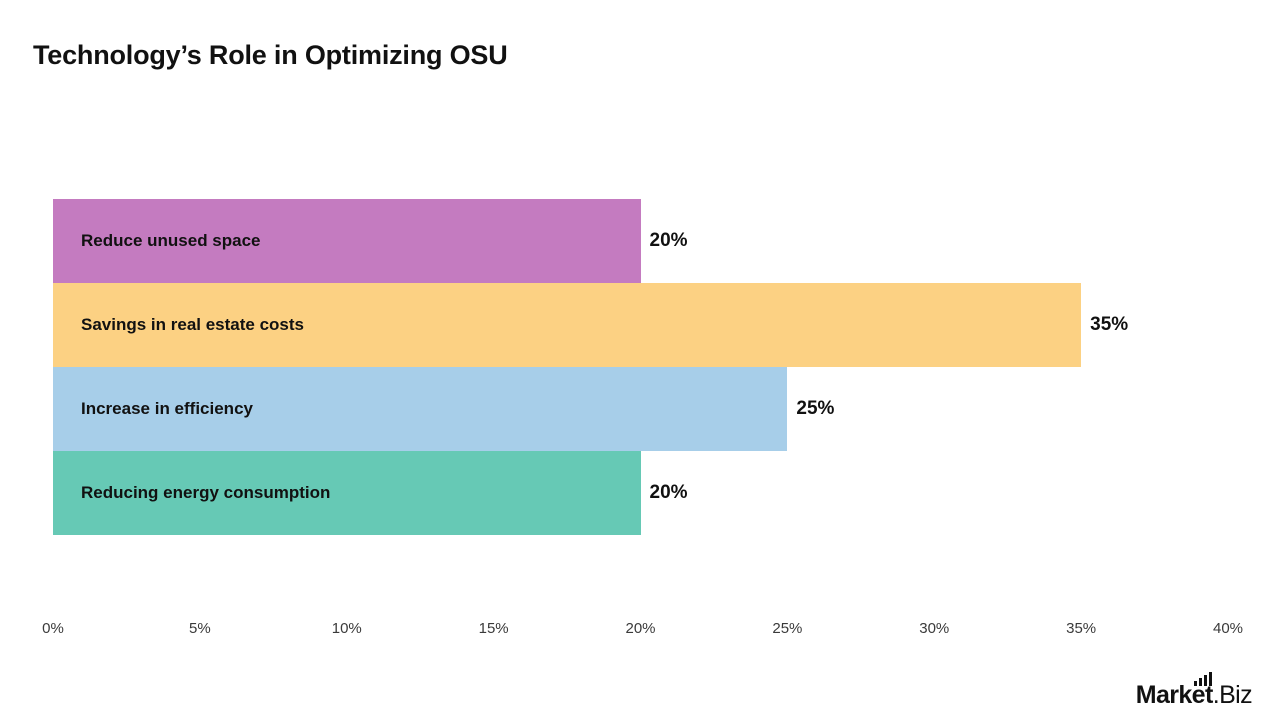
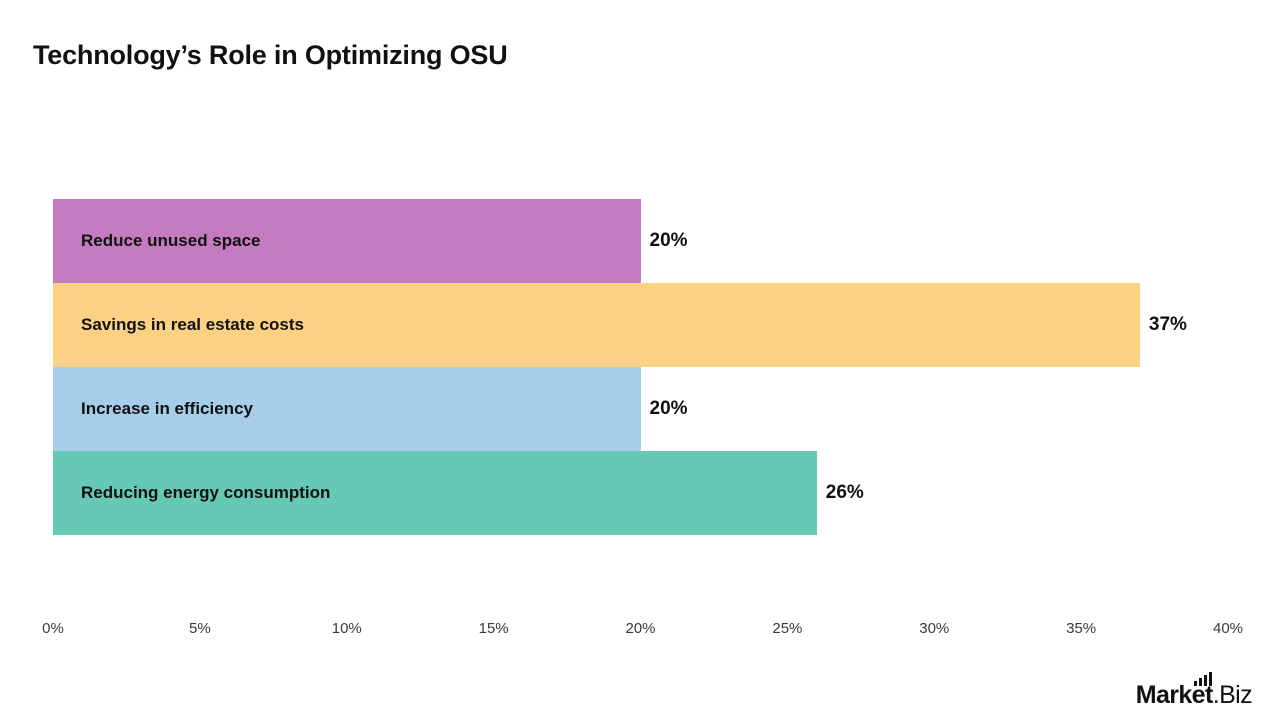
Savings in real estate costs: 35% -> 37%
Increase in efficiency: 25% -> 20%
Reducing energy consumption: 20% -> 26%
